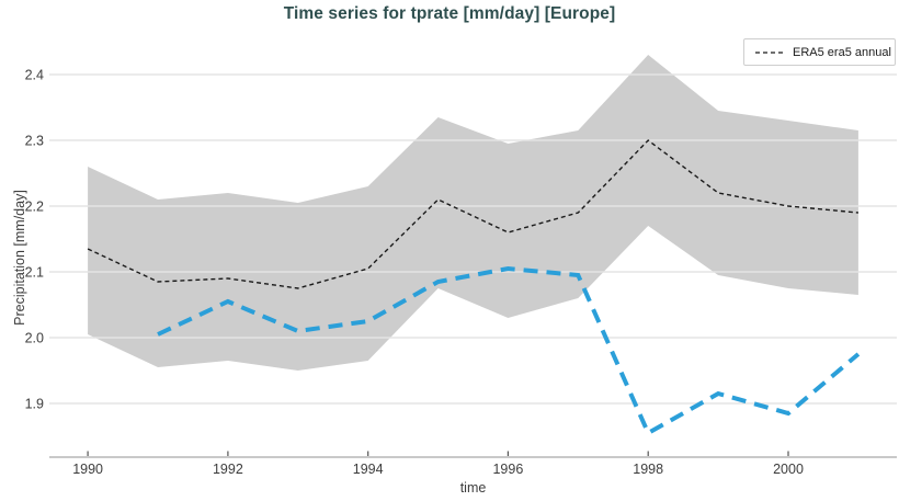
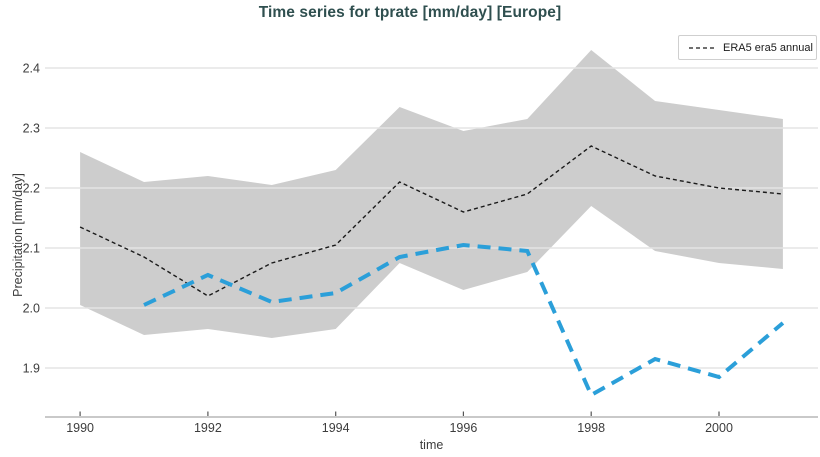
ERA5 era5 annual/1992: 2.09 -> 2.02
ERA5 era5 annual/1998: 2.30 -> 2.27
